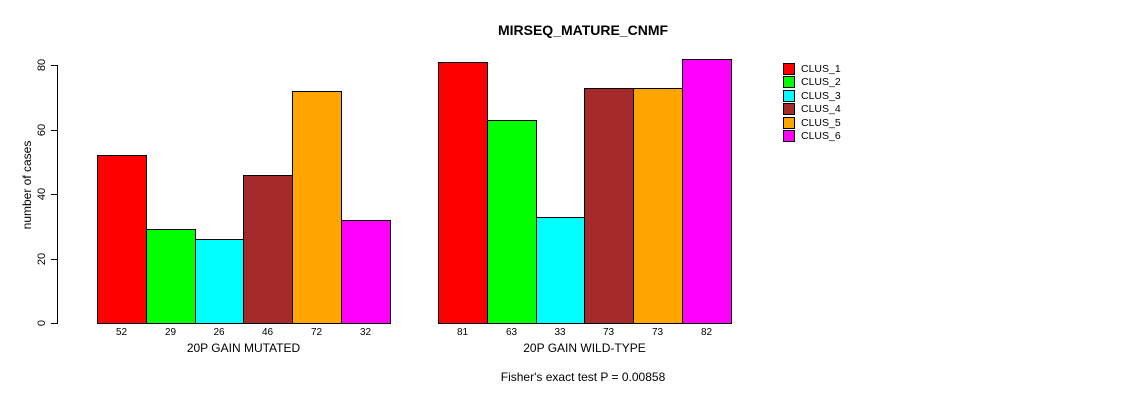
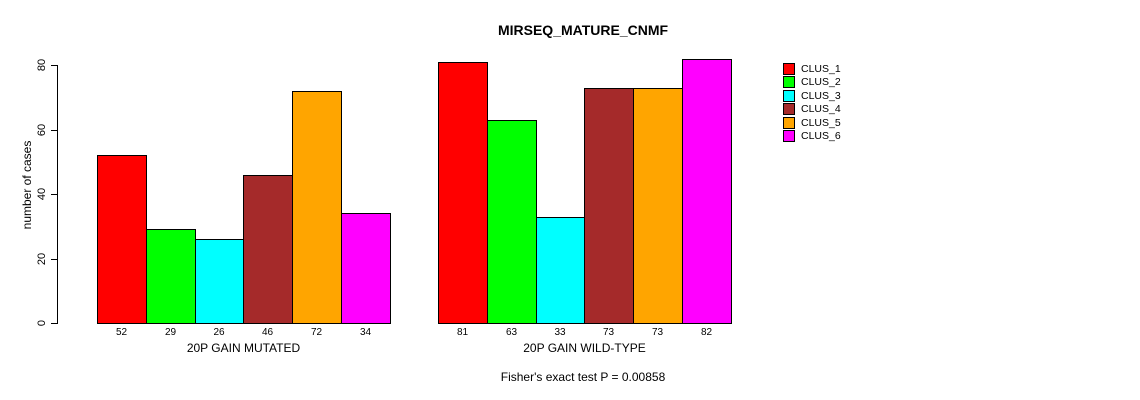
CLUS_6/20P GAIN MUTATED: 32 -> 34
